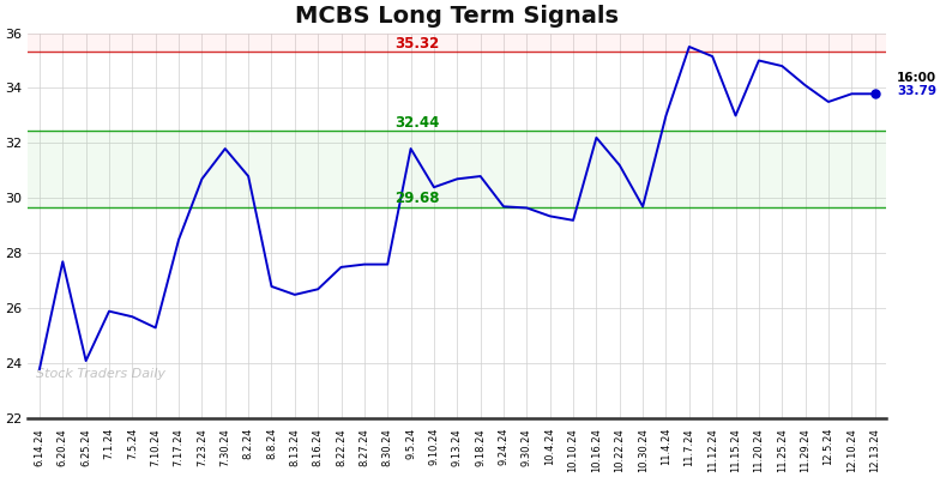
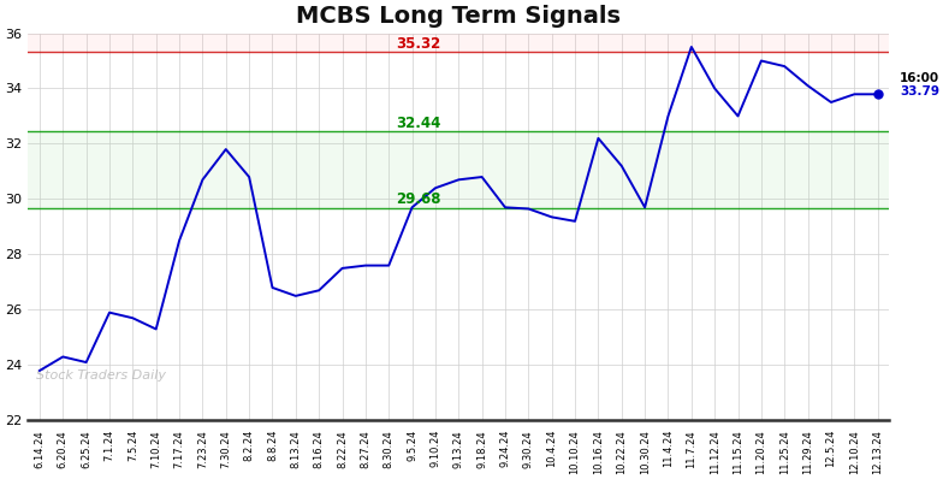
6.20.24: 27.70 -> 24.30
9.5.24: 31.80 -> 29.70
11.12.24: 35.15 -> 34.00
